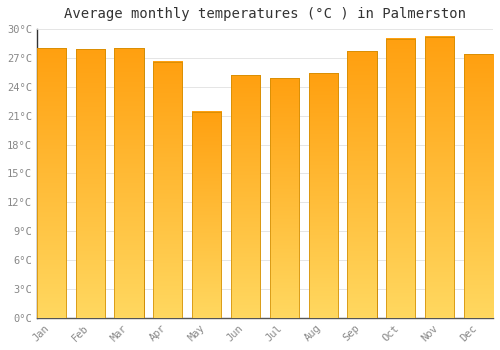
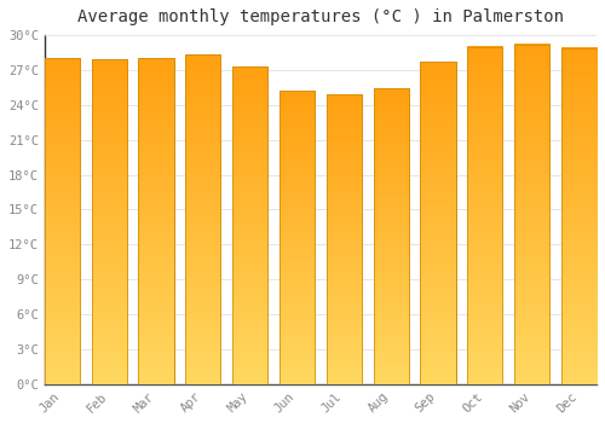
Apr: 26.6°C -> 28.3°C
May: 21.4°C -> 27.3°C
Dec: 27.4°C -> 28.9°C
